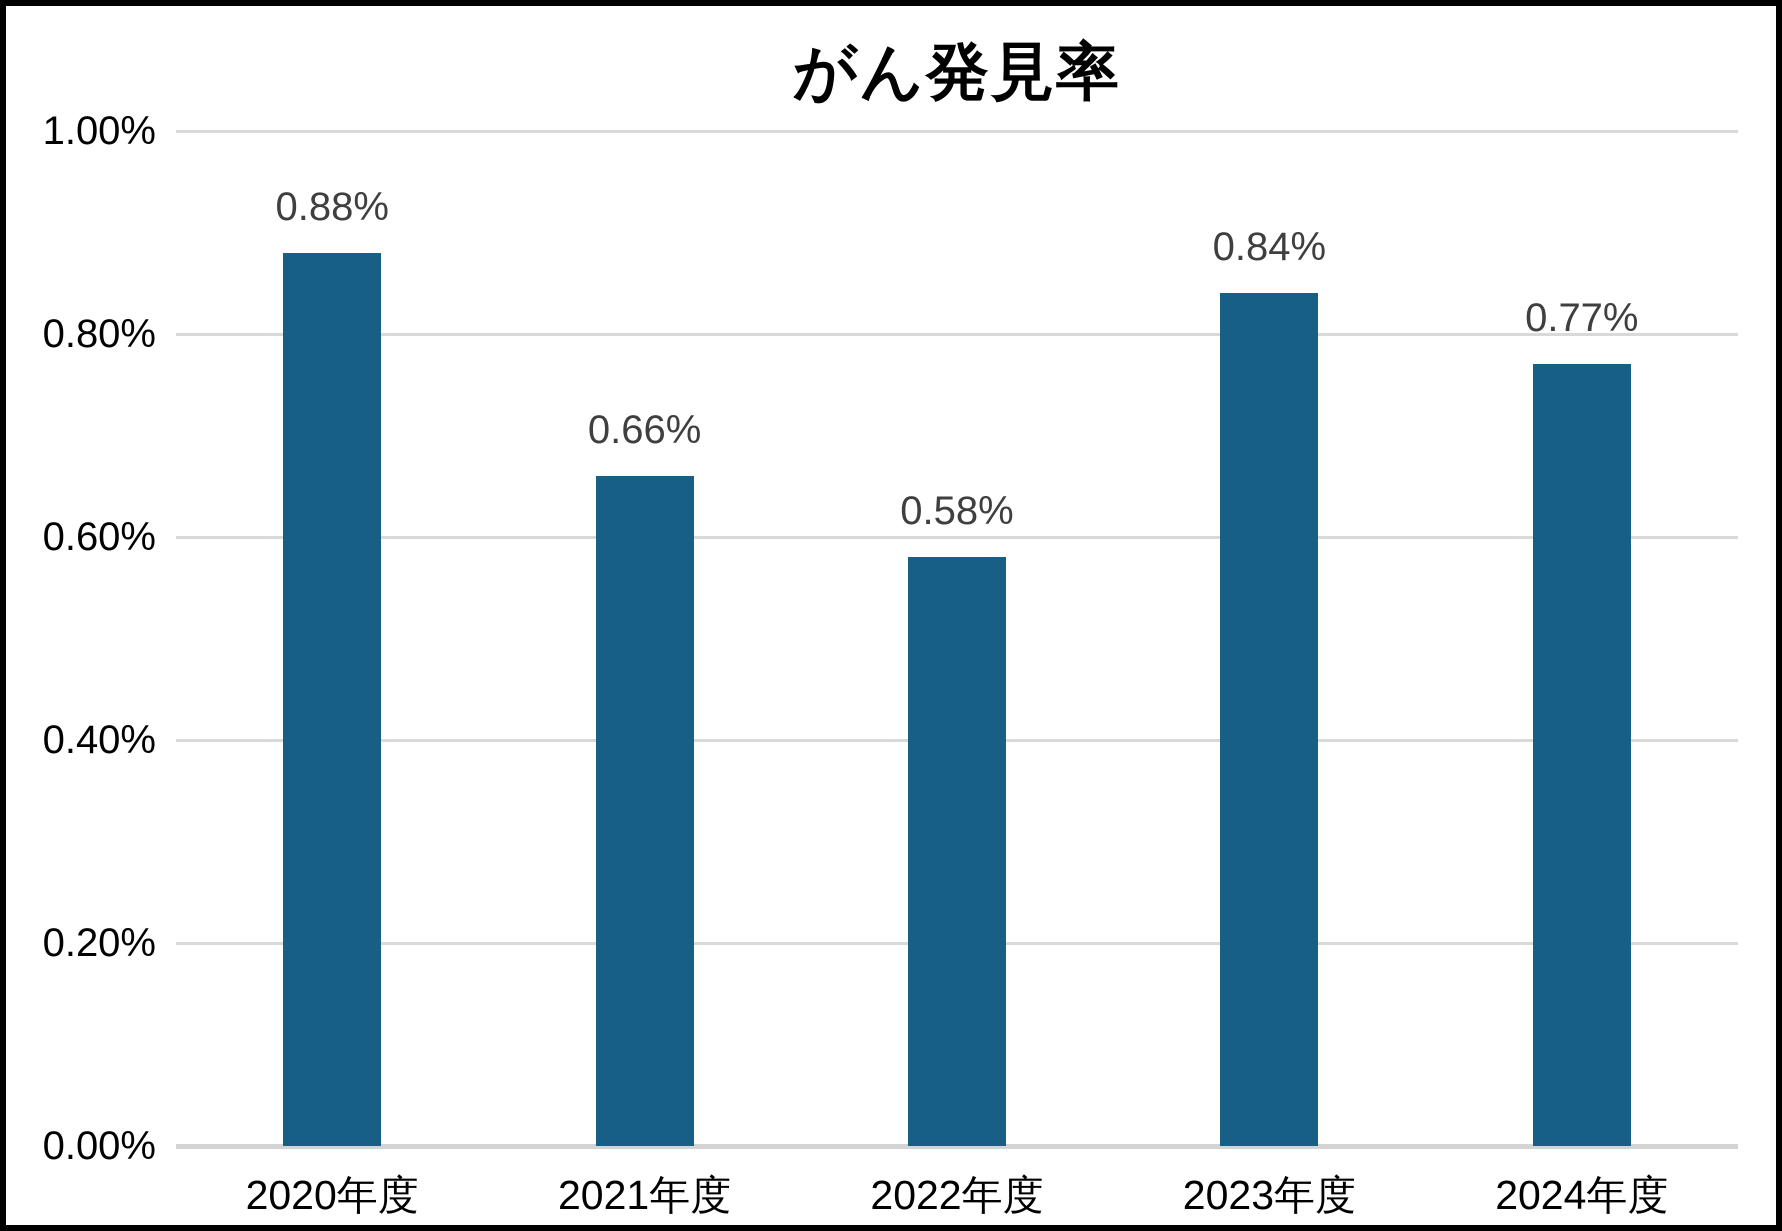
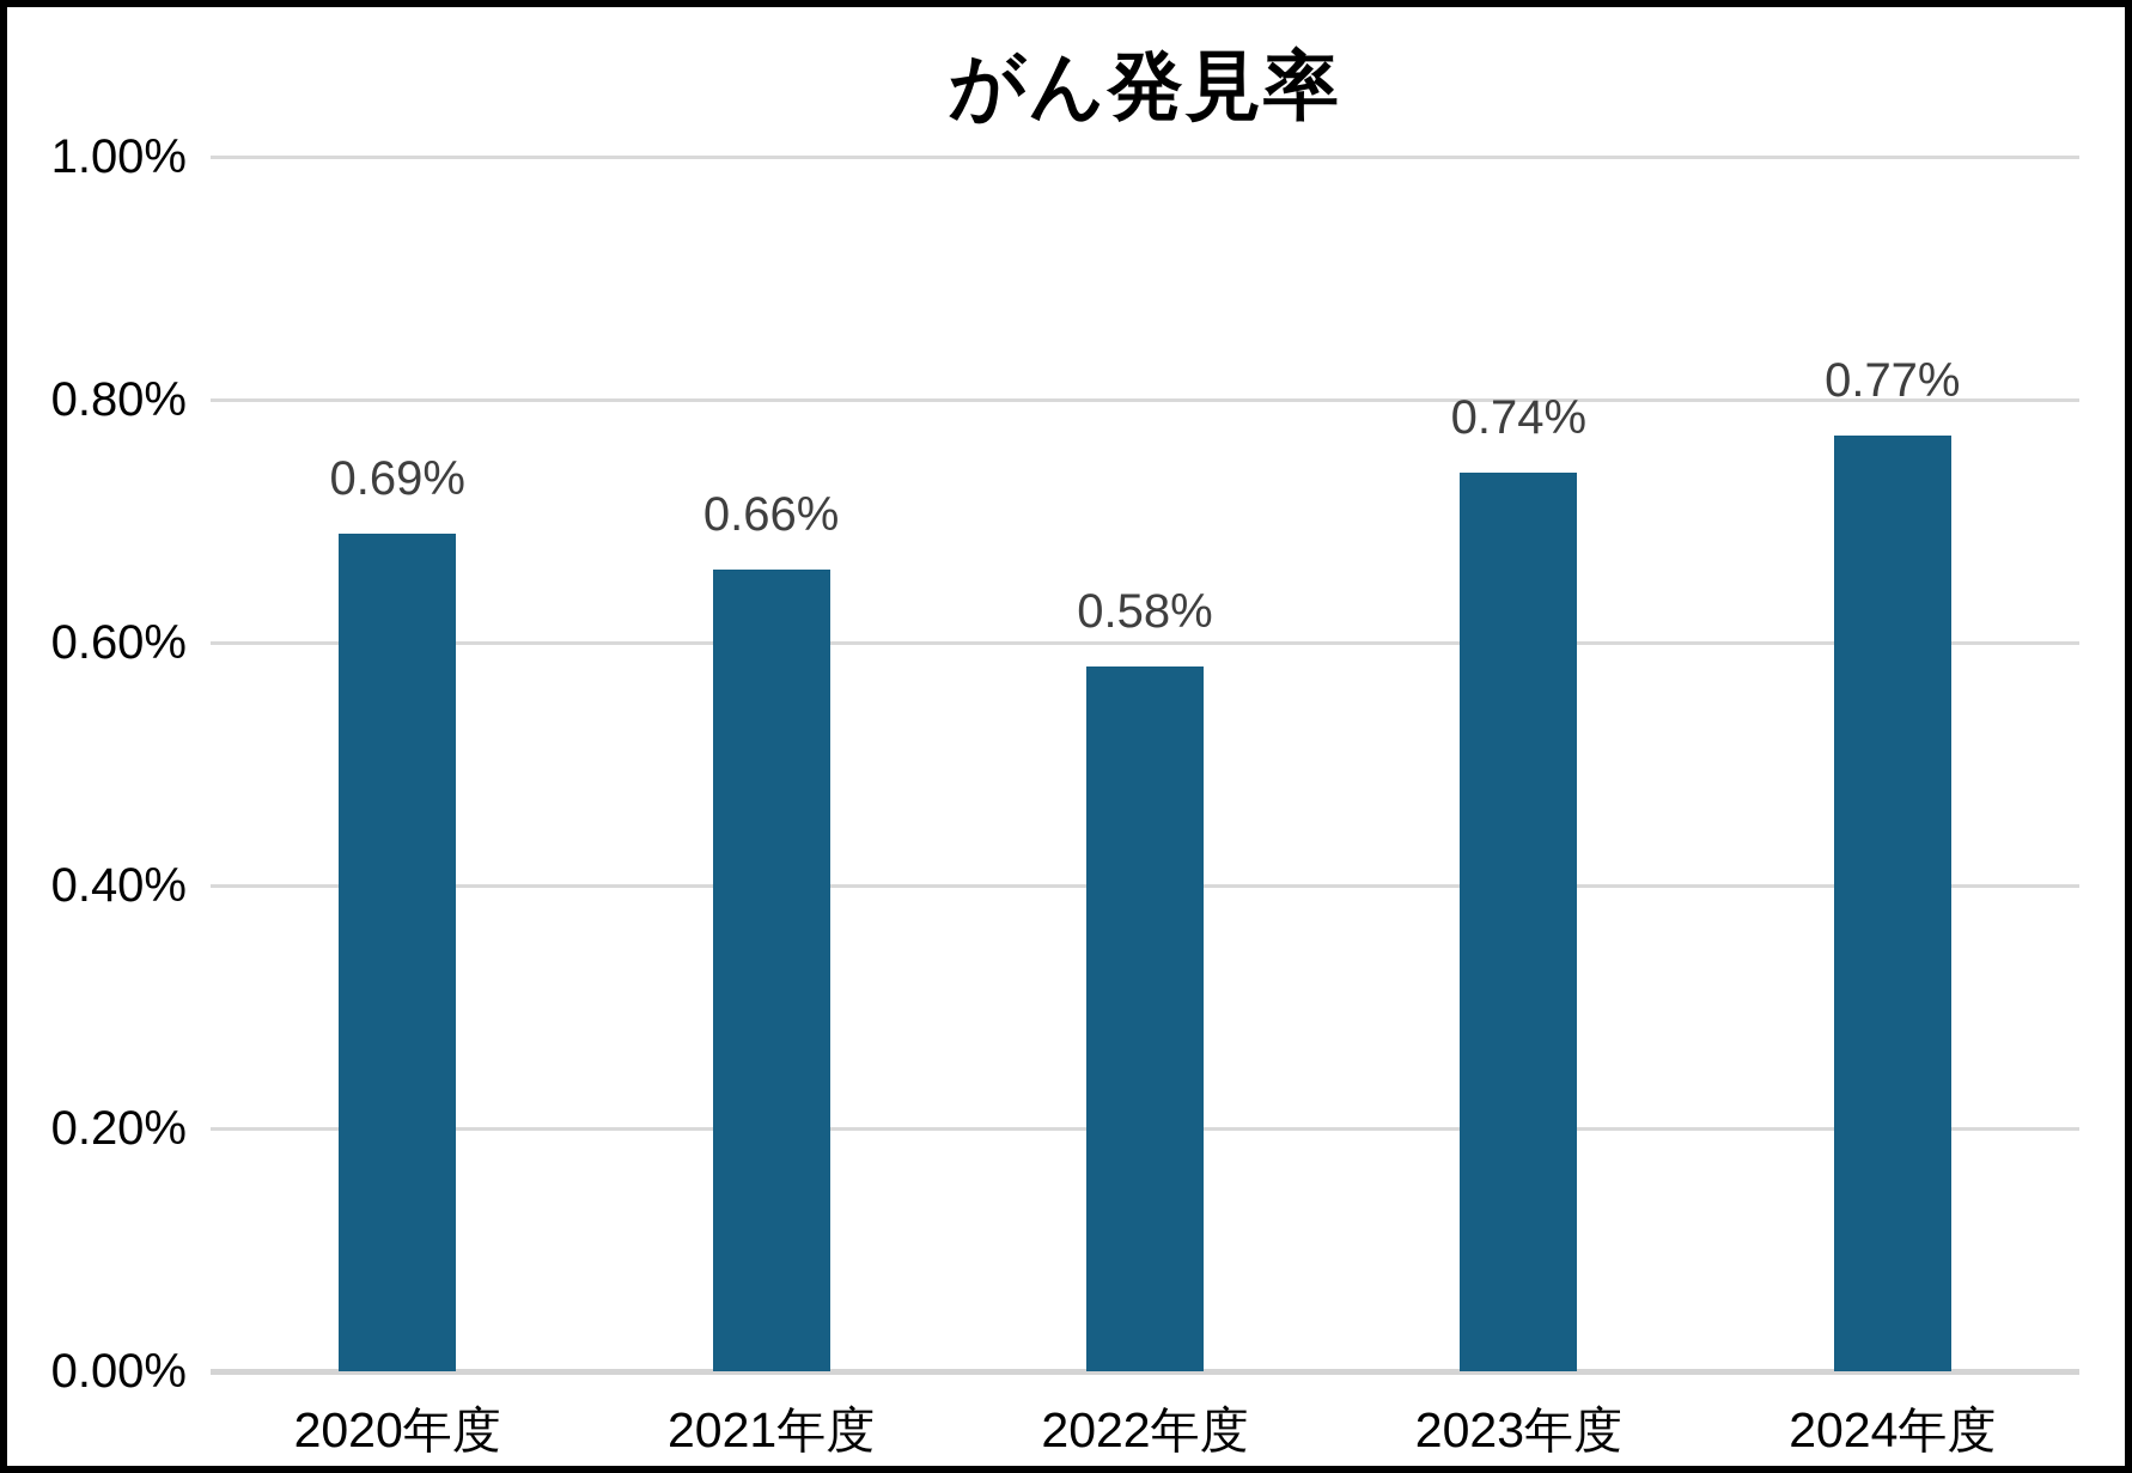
2020年度: 0.88% -> 0.69%
2023年度: 0.84% -> 0.74%
